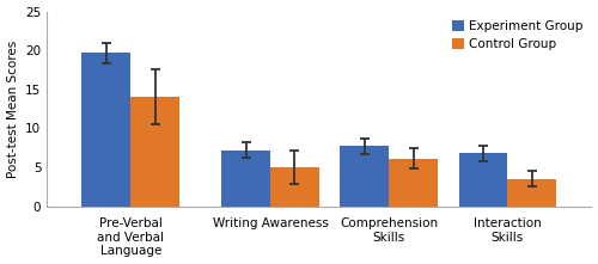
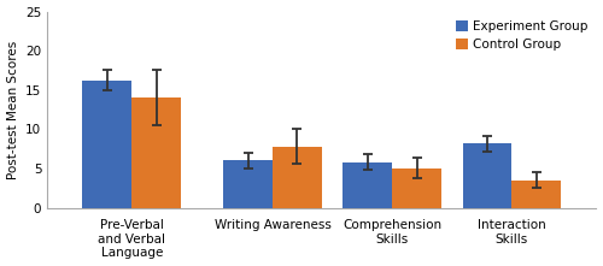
Experiment Group/Pre-Verbal and Verbal Language: 19.7 -> 16.2
Experiment Group/Writing Awareness: 7.2 -> 6.0
Control Group/Writing Awareness: 5.0 -> 7.8
Experiment Group/Comprehension Skills: 7.7 -> 5.8
Control Group/Comprehension Skills: 6.1 -> 5.0
Experiment Group/Interaction Skills: 6.8 -> 8.2
